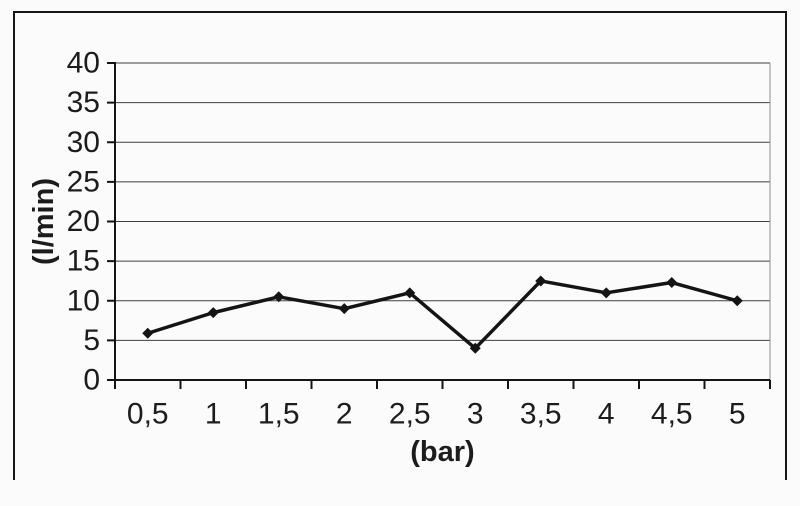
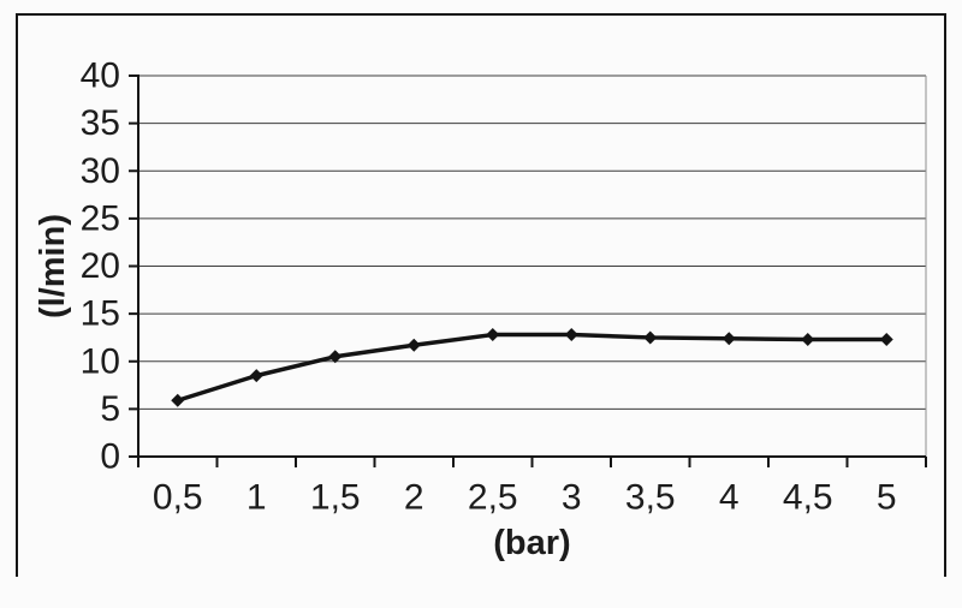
2: 9 -> 12
2,5: 11 -> 13
3: 4 -> 13
4: 11 -> 12
5: 10 -> 12
